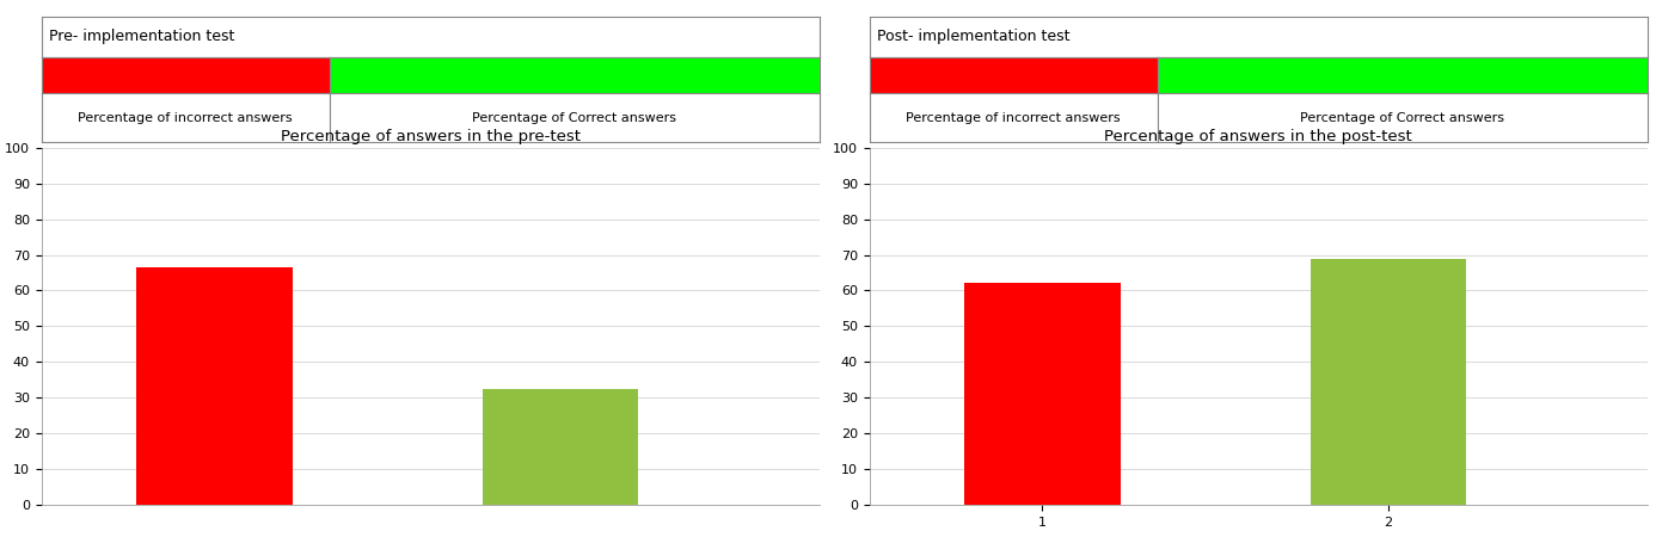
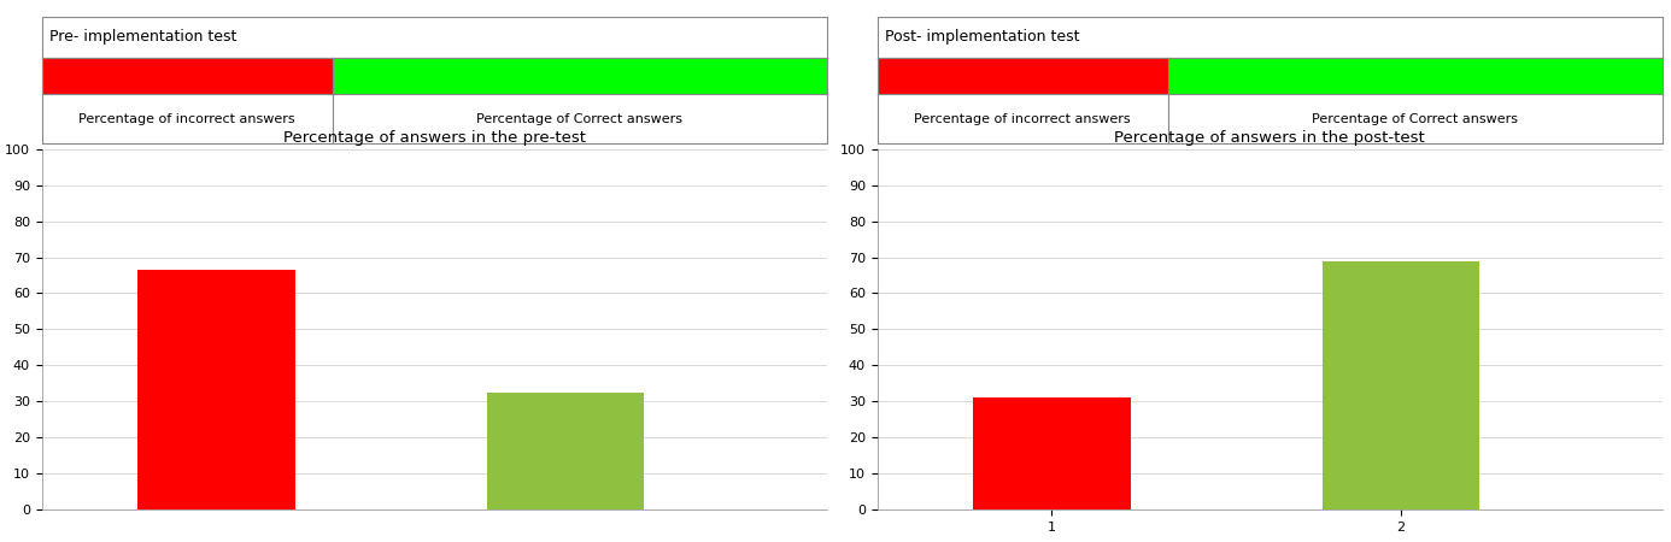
Percentage of answers in the post-test/1: 62 -> 31
